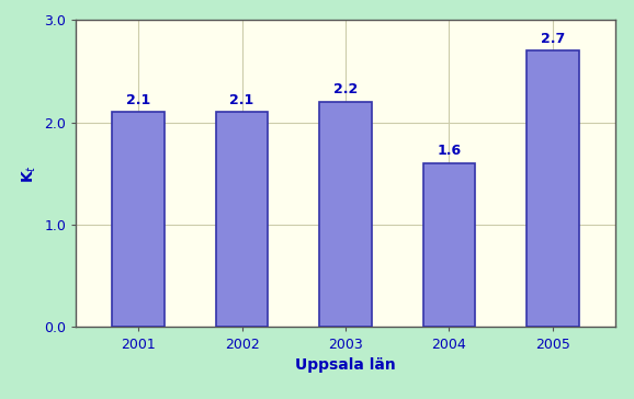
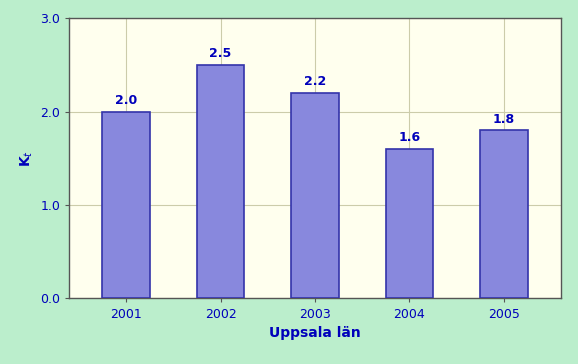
2001: 2.1 -> 2.0
2002: 2.1 -> 2.5
2005: 2.7 -> 1.8
